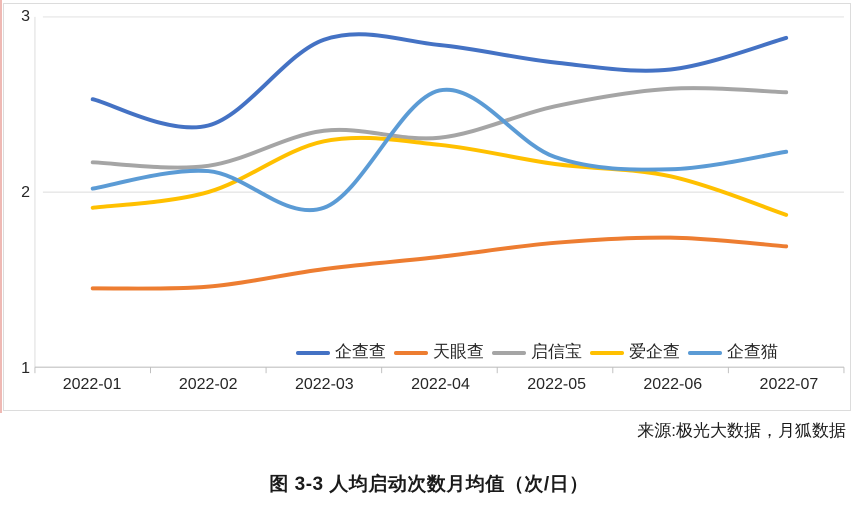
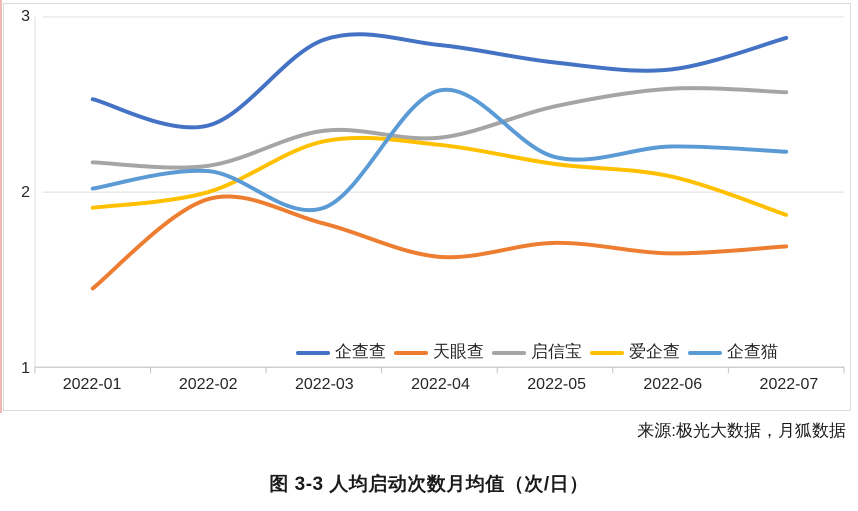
天眼查/2022-02: 1.46 -> 1.96
天眼查/2022-03: 1.56 -> 1.82
天眼查/2022-06: 1.74 -> 1.65
企查猫/2022-06: 2.13 -> 2.26
